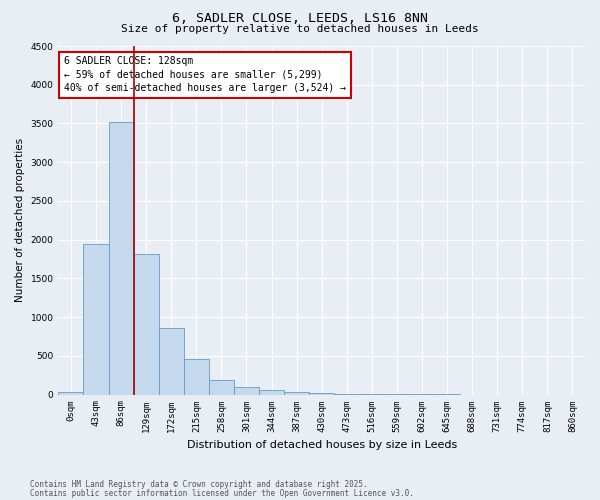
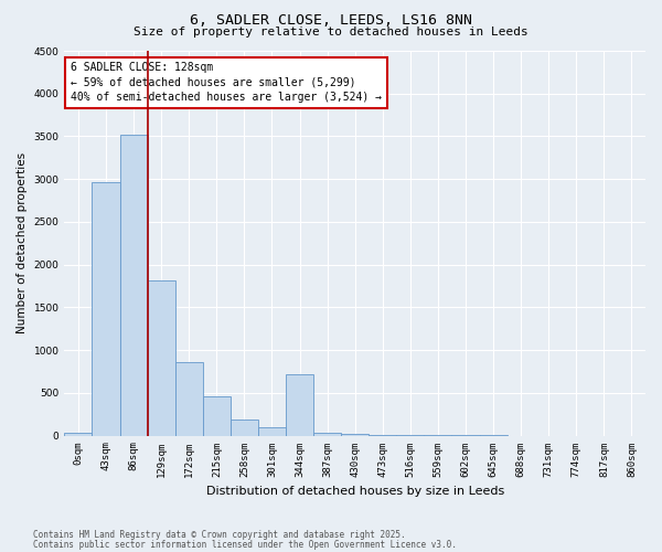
43sqm: 1950 -> 2960
344sqm: 60 -> 720
